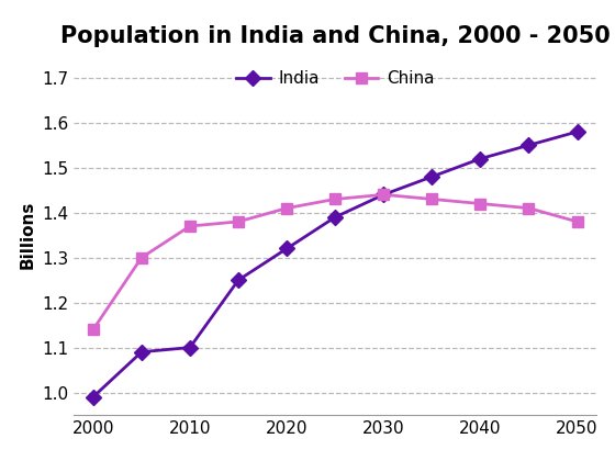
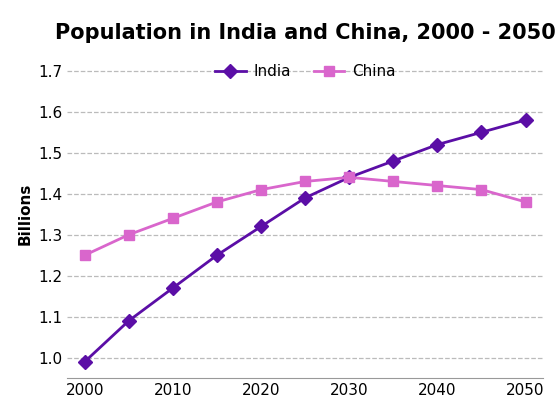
China/2000: 1.14 -> 1.25
India/2010: 1.10 -> 1.17
China/2010: 1.37 -> 1.34
